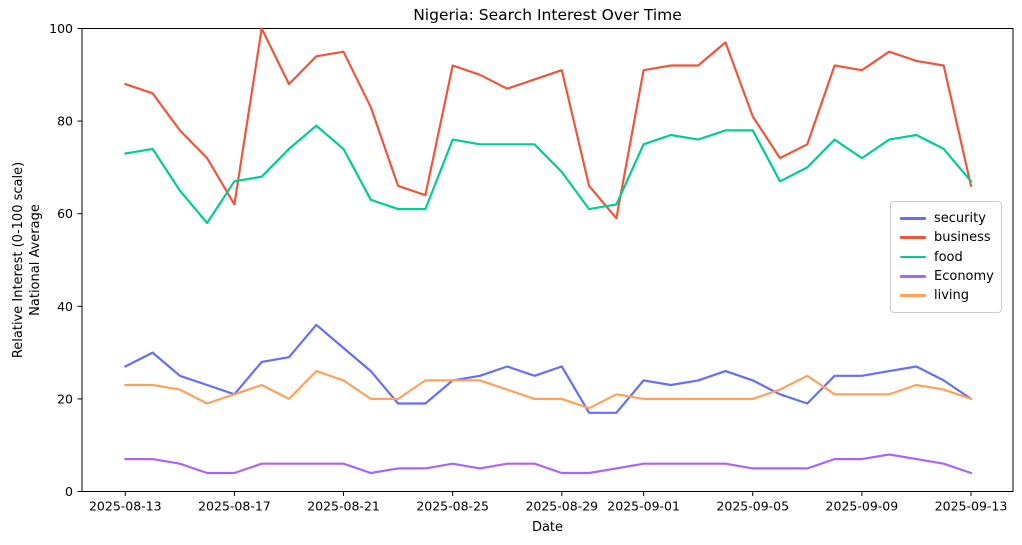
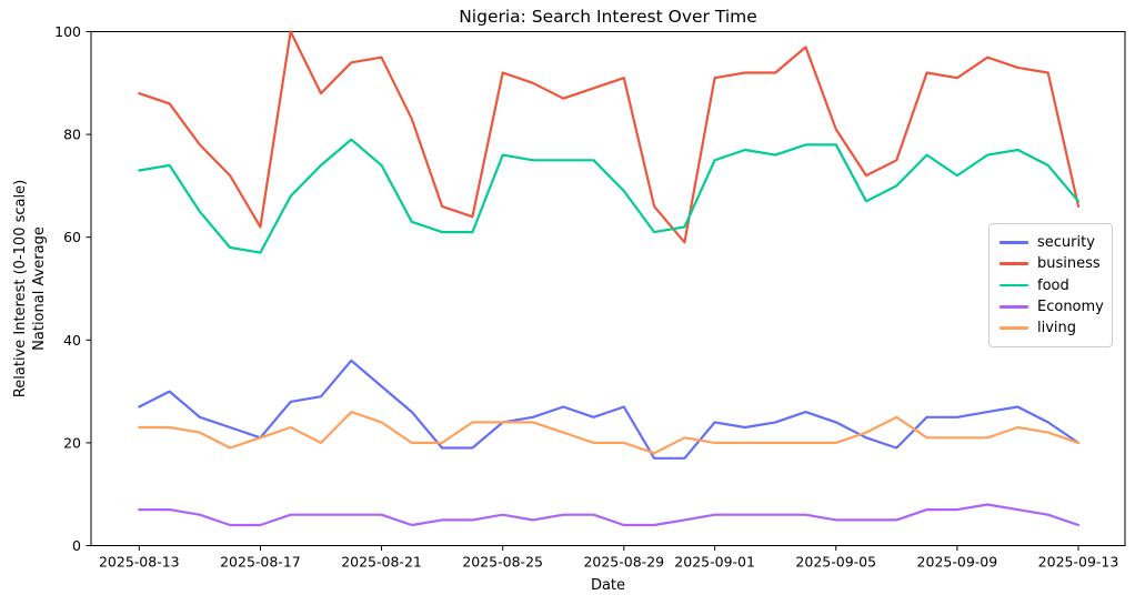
food/2025-08-17: 67 -> 57
